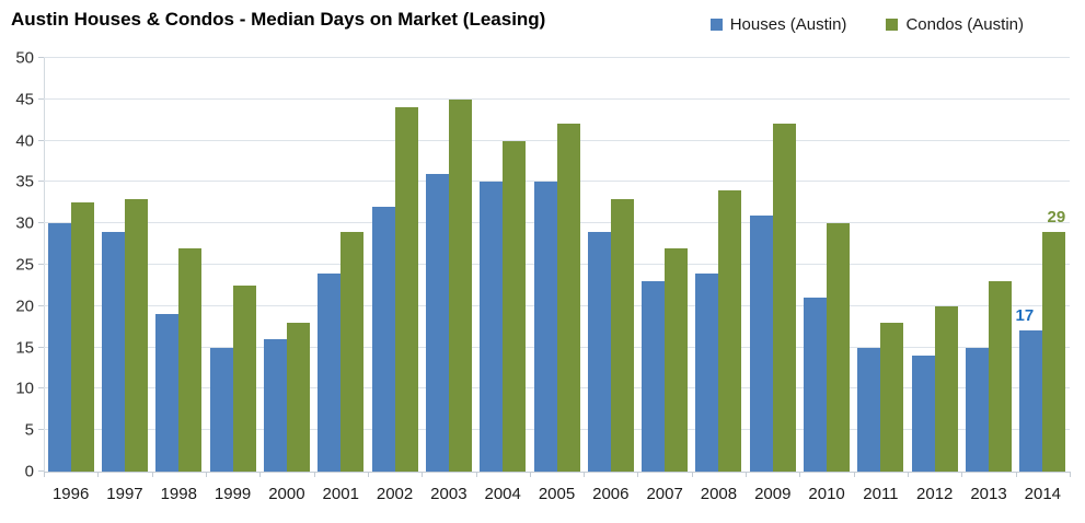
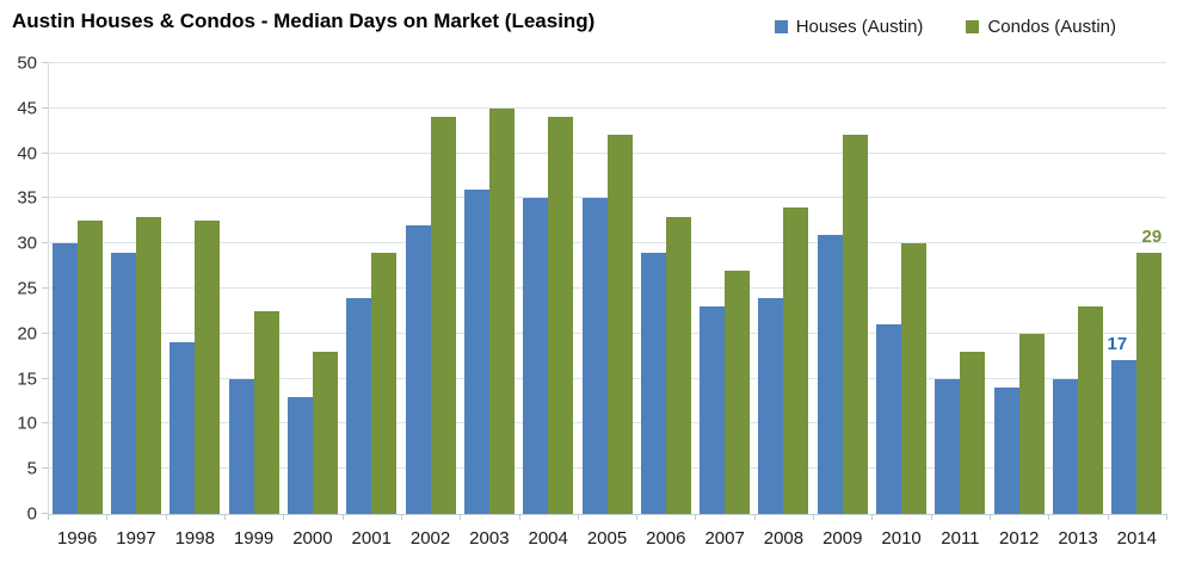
Condos (Austin)/1998: 27 -> 32
Houses (Austin)/2000: 16 -> 13
Condos (Austin)/2004: 40 -> 44
